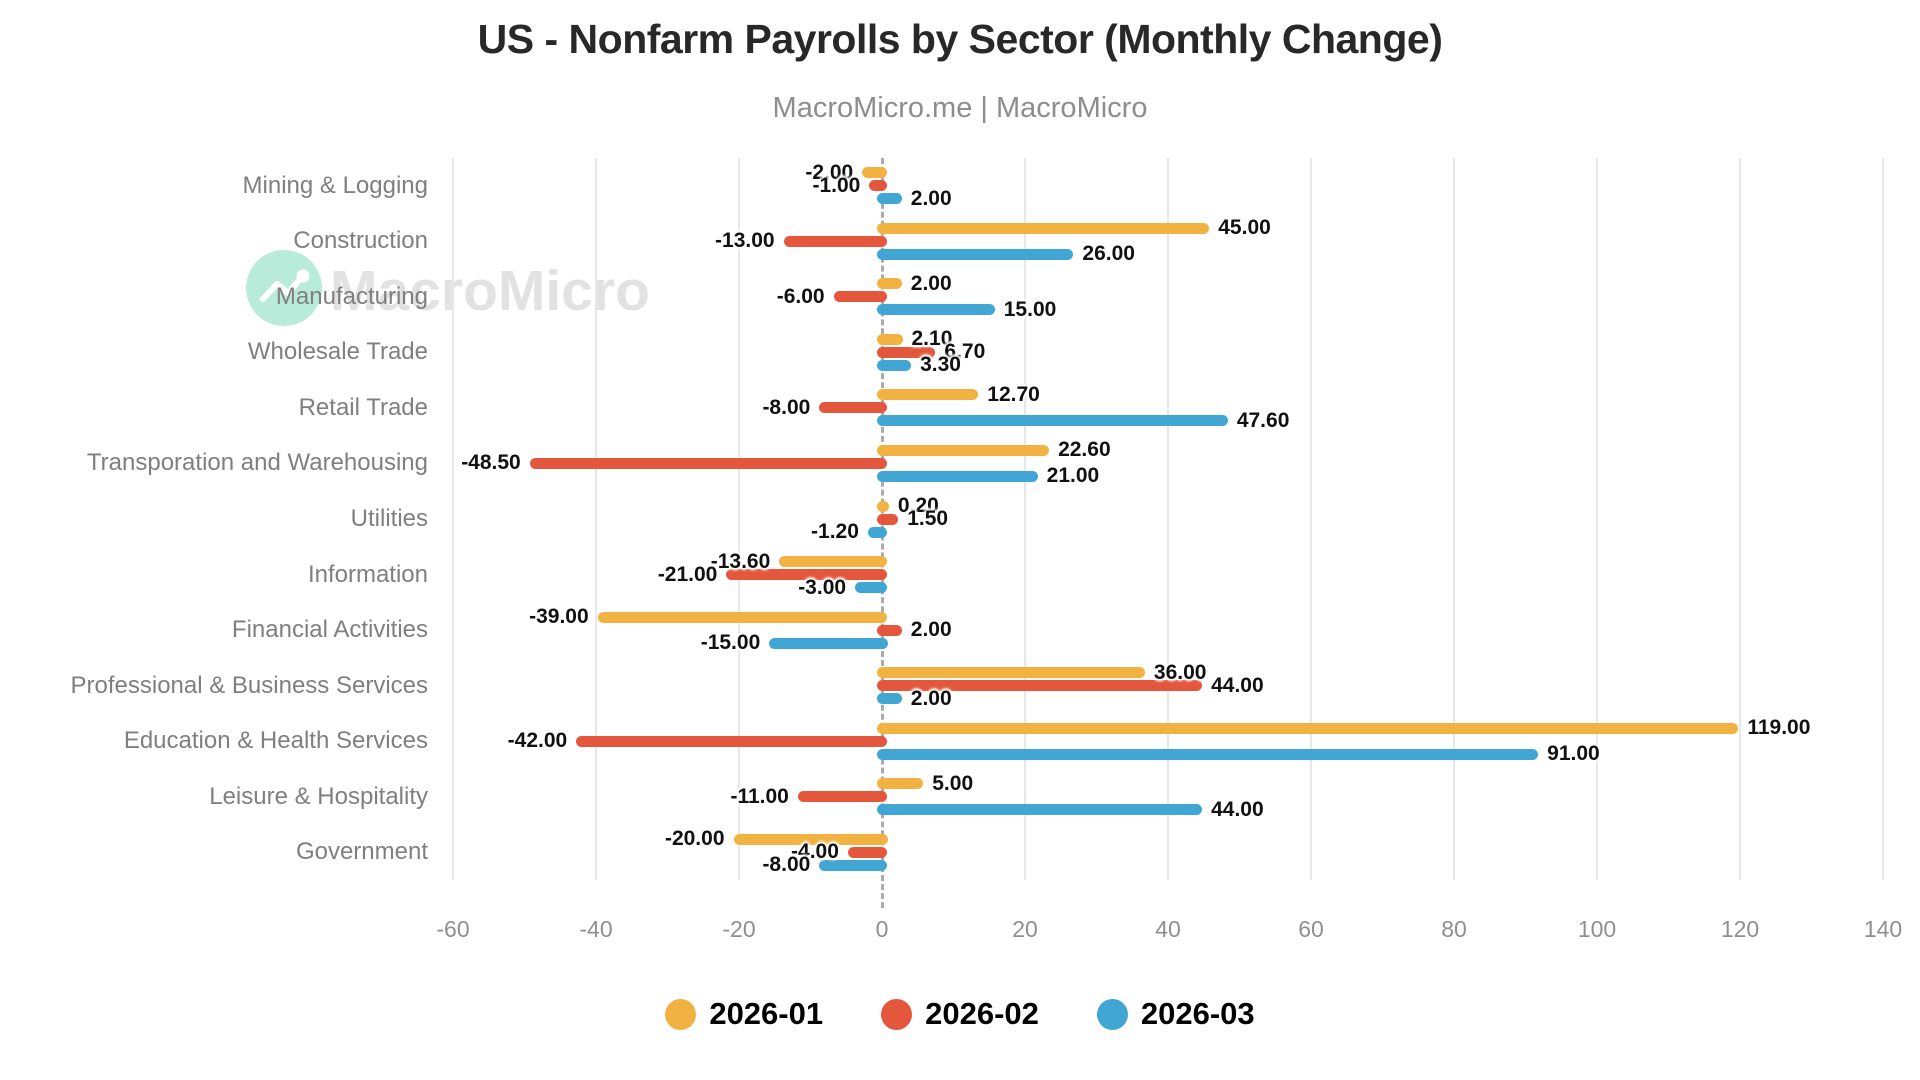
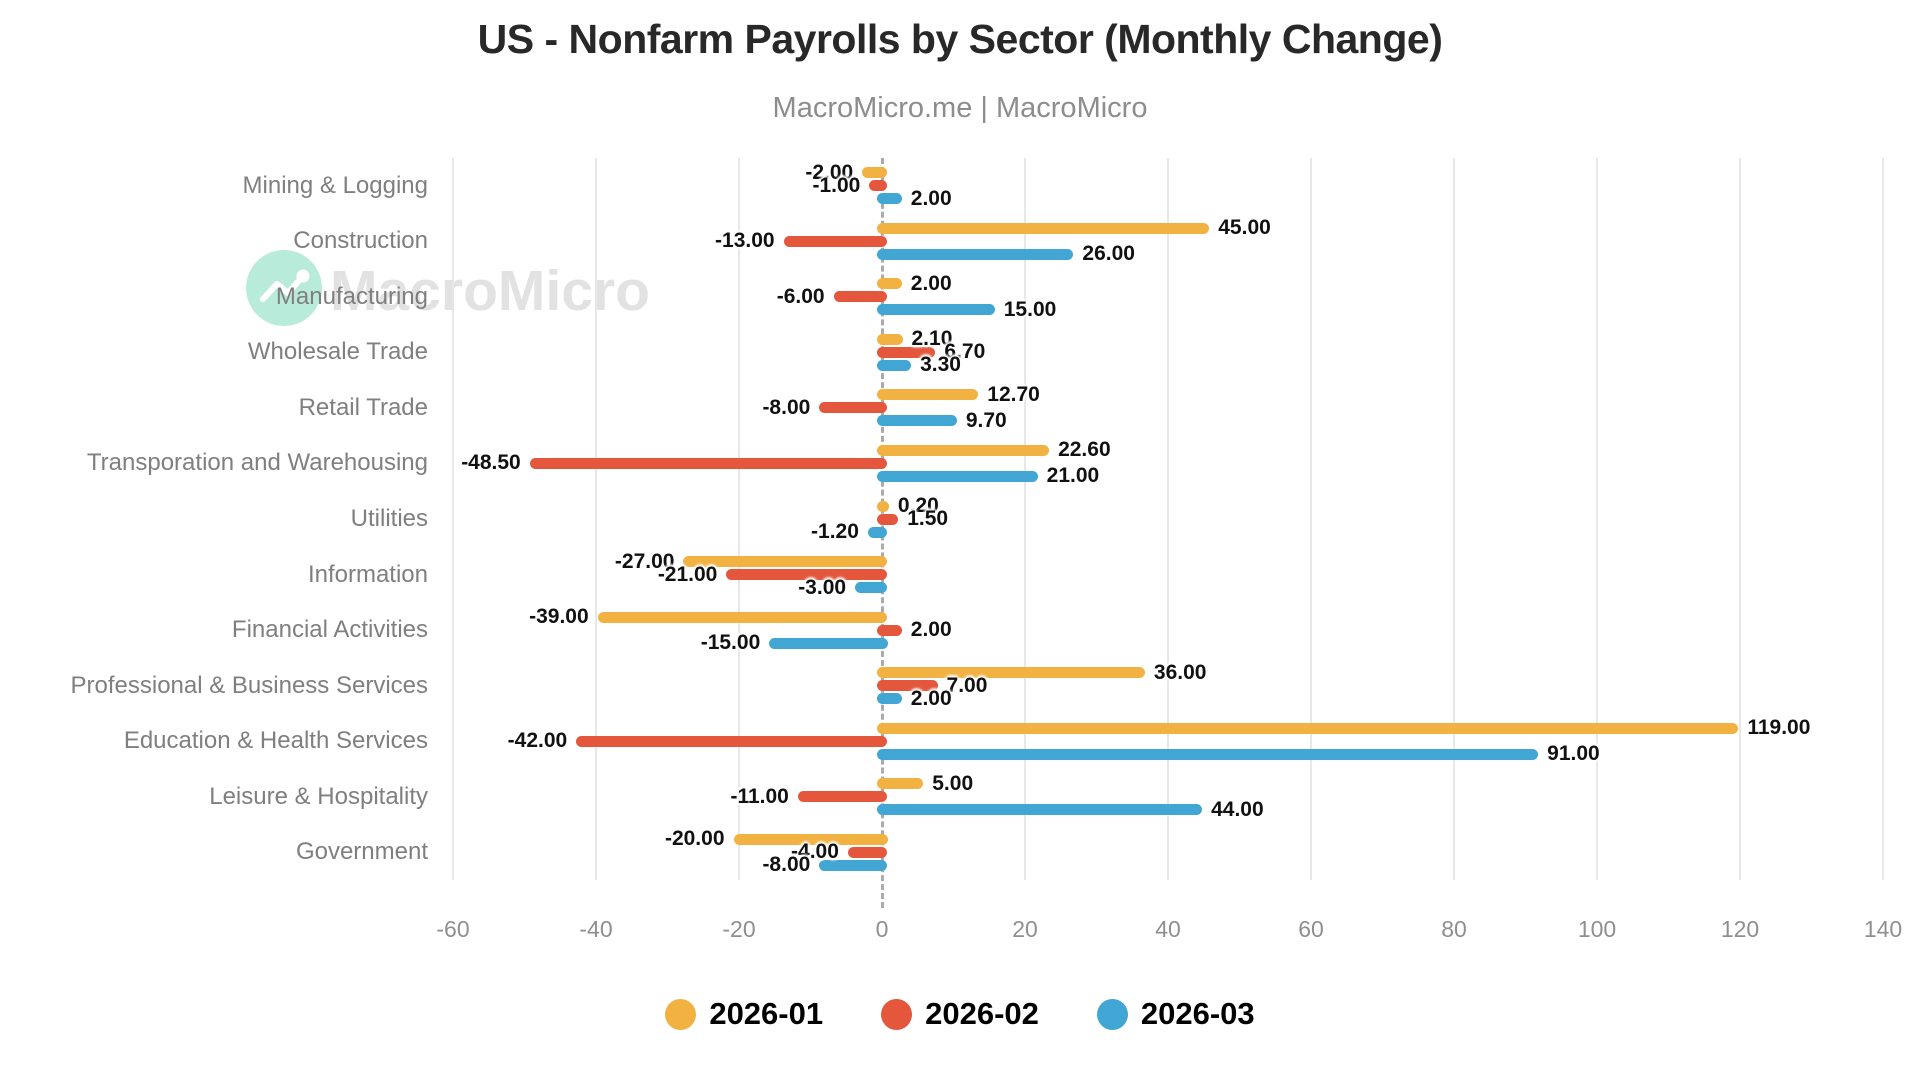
2026-03/Retail Trade: 47.60 -> 9.70
2026-01/Information: -13.60 -> -27.00
2026-02/Professional & Business Services: 44.00 -> 7.00
